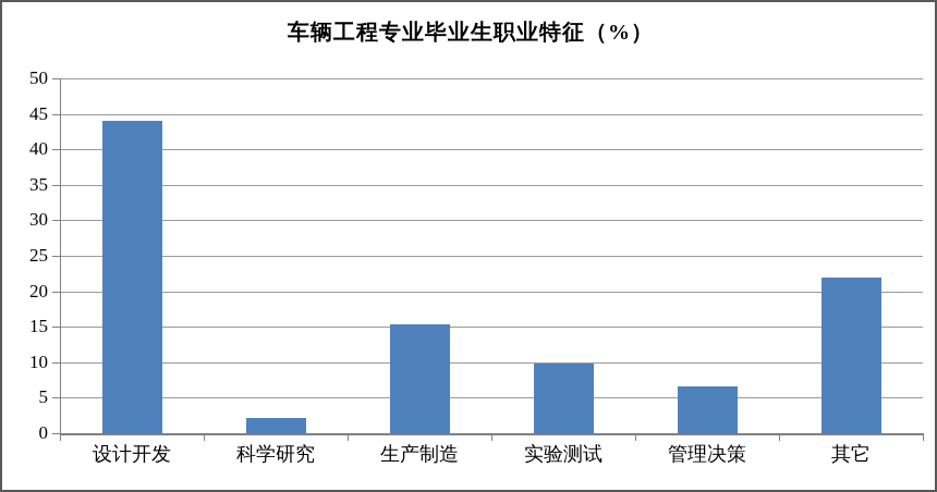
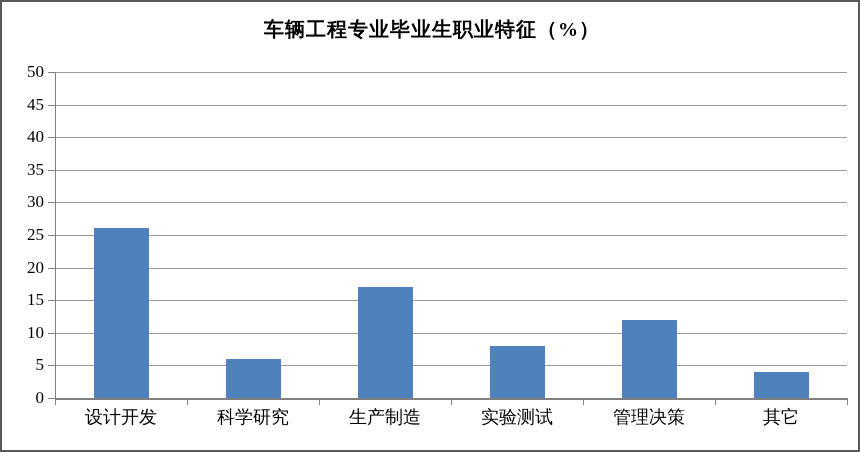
设计开发: 44 -> 26
科学研究: 2 -> 6
生产制造: 15 -> 17
实验测试: 10 -> 8
管理决策: 7 -> 12
其它: 22 -> 4
